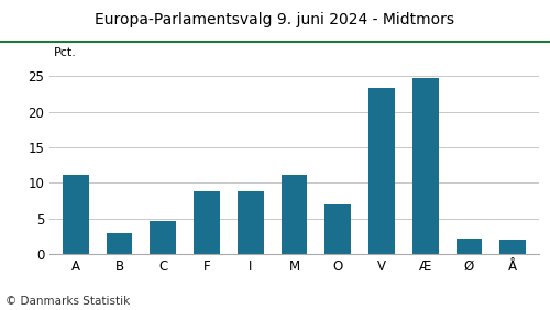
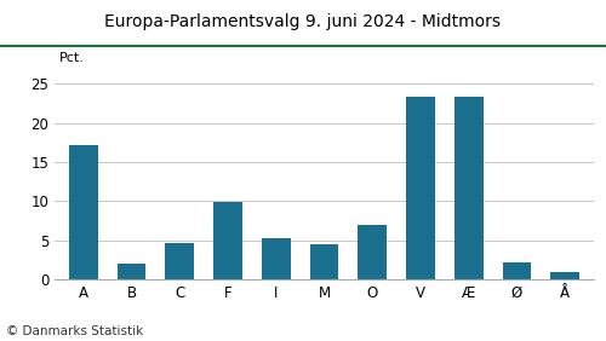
A: 11.2 -> 17.2
B: 3.0 -> 2.0
F: 8.8 -> 9.9
I: 8.8 -> 5.3
M: 11.2 -> 4.5
Æ: 24.8 -> 23.3
Å: 2.0 -> 1.0
